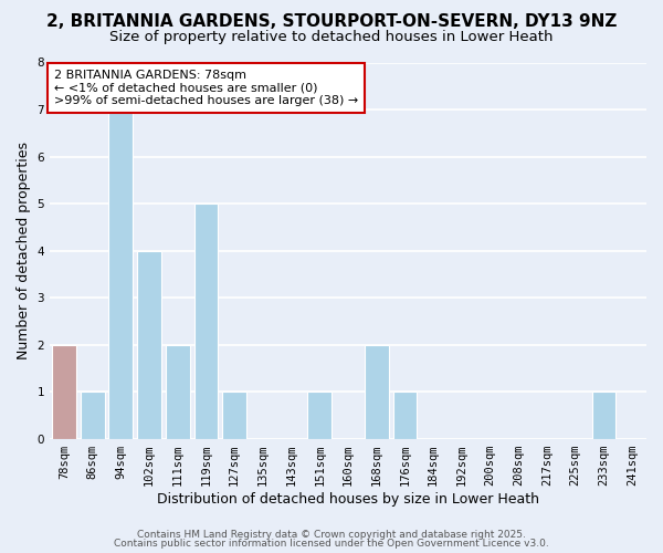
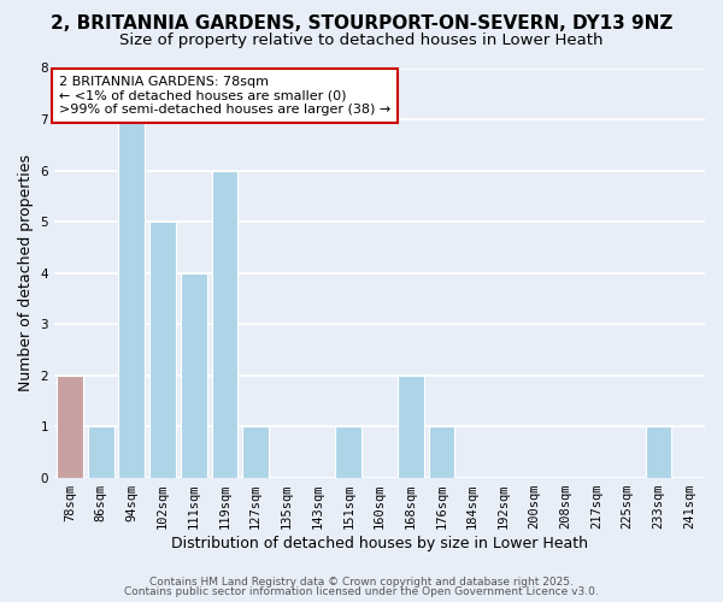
102sqm: 4 -> 5
111sqm: 2 -> 4
119sqm: 5 -> 6
